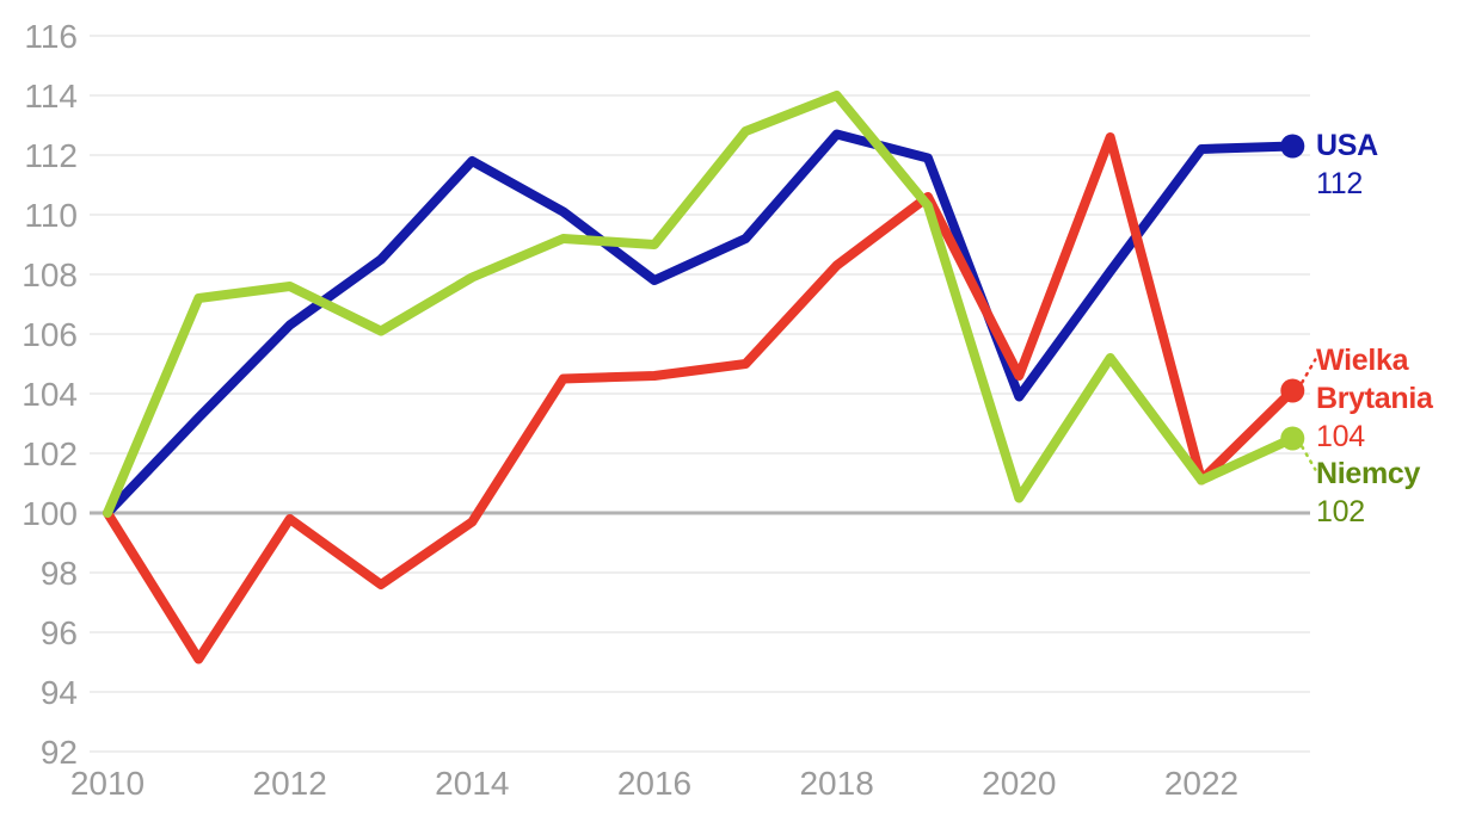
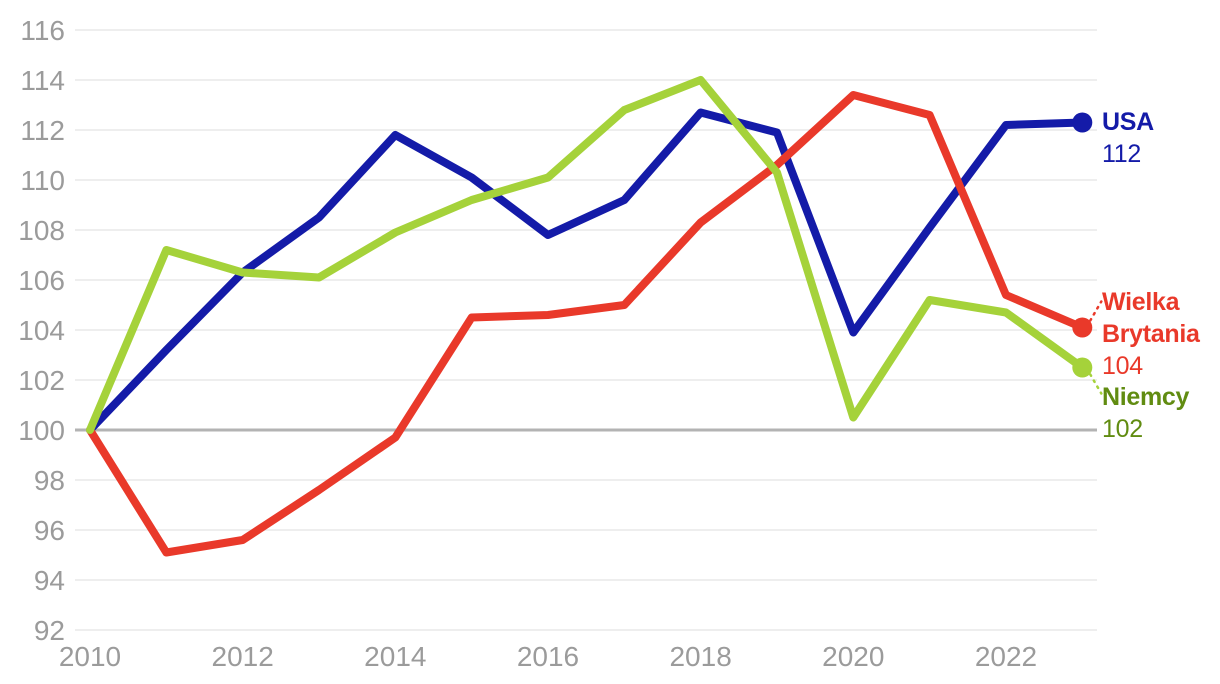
Wielka Brytania/2012: 99.8 -> 95.6
Niemcy/2012: 107.6 -> 106.3
Niemcy/2016: 109.0 -> 110.1
Wielka Brytania/2020: 104.6 -> 113.4
Wielka Brytania/2022: 101.1 -> 105.4
Niemcy/2022: 101.1 -> 104.7
